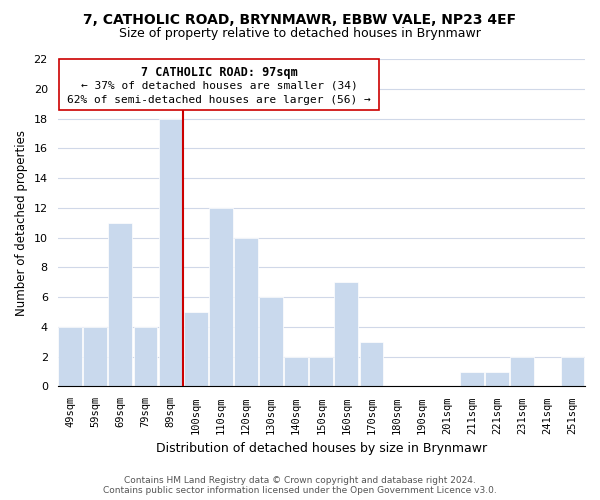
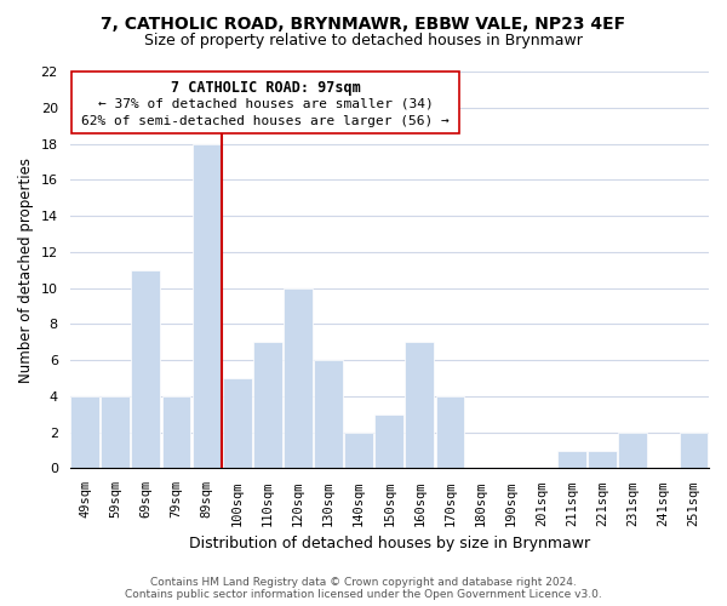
110sqm: 12 -> 7
150sqm: 2 -> 3
170sqm: 3 -> 4
